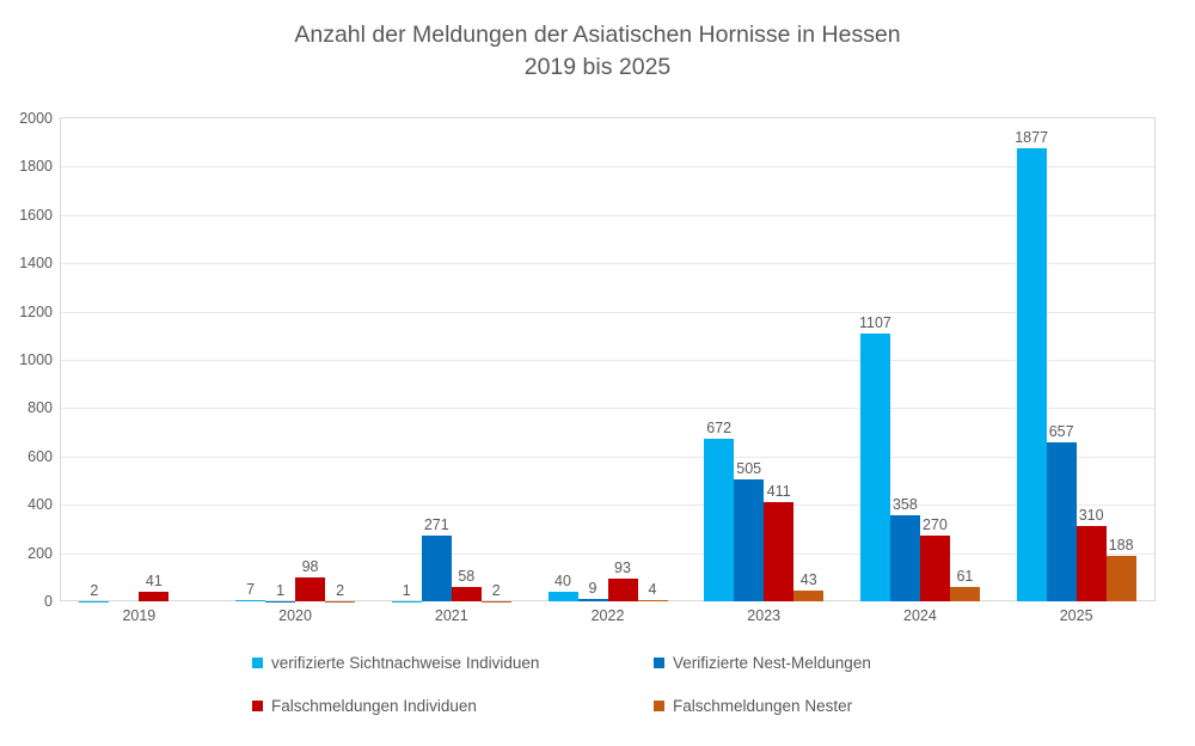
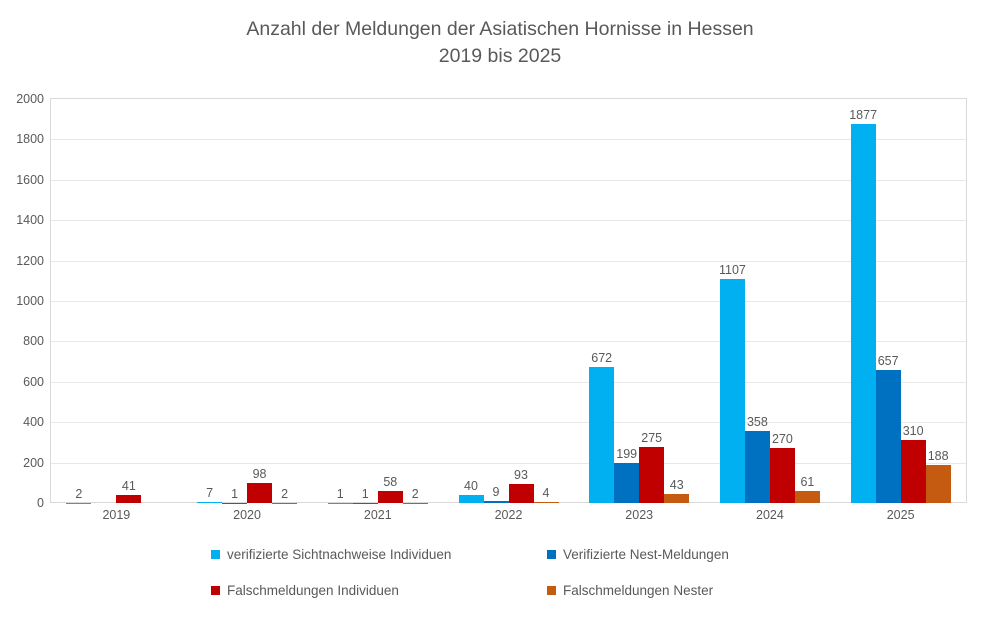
Verifizierte Nest-Meldungen/2021: 271 -> 1
Verifizierte Nest-Meldungen/2023: 505 -> 199
Falschmeldungen Individuen/2023: 411 -> 275
